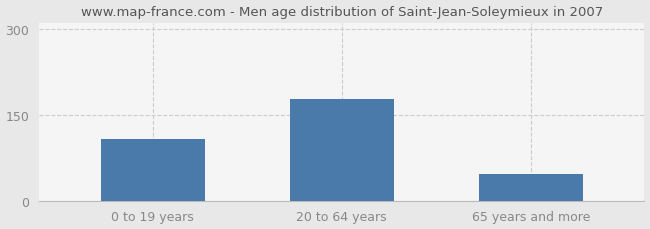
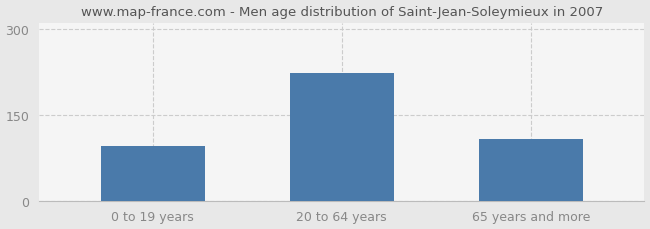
0 to 19 years: 107 -> 96
20 to 64 years: 178 -> 222
65 years and more: 47 -> 108
